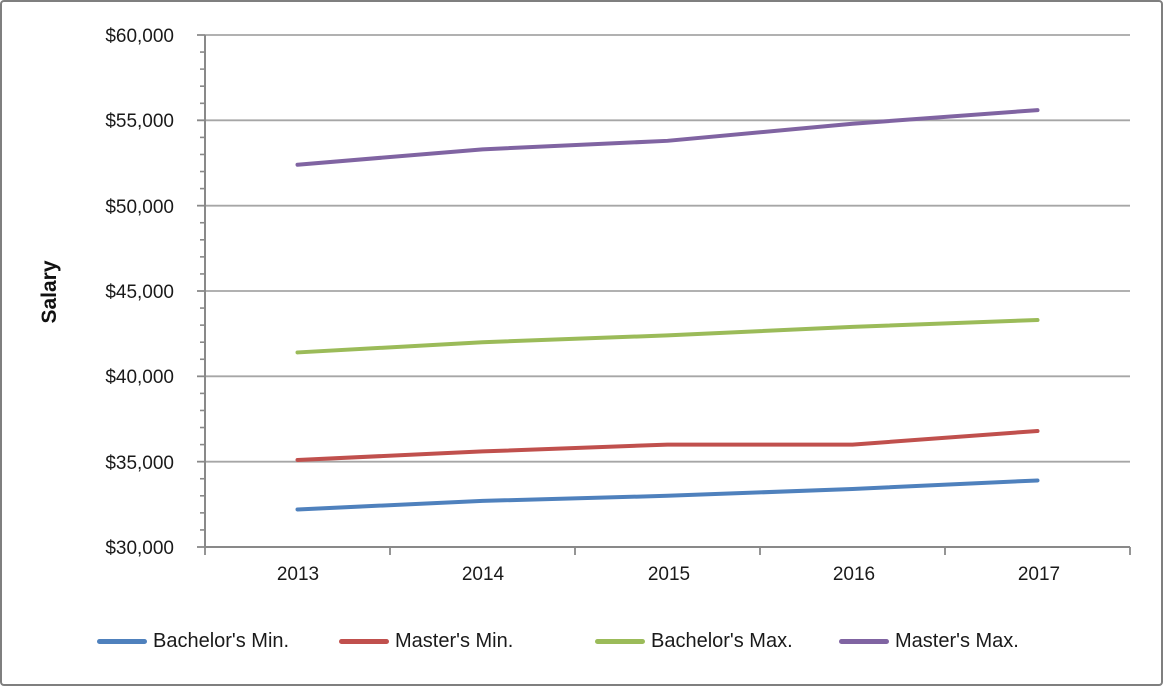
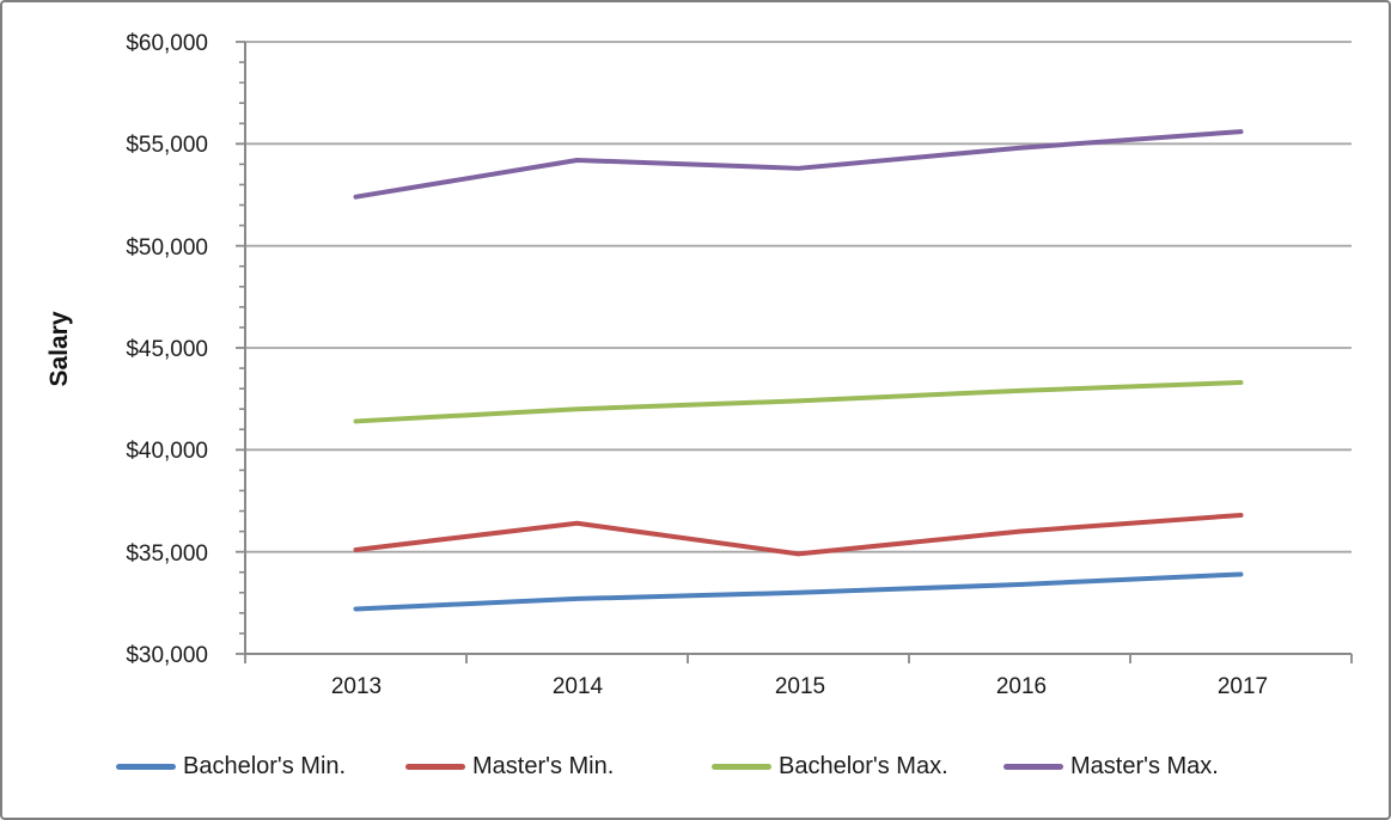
Master's Min./2014: $35600 -> $36400
Master's Max./2014: $53300 -> $54200
Master's Min./2015: $36000 -> $34900
